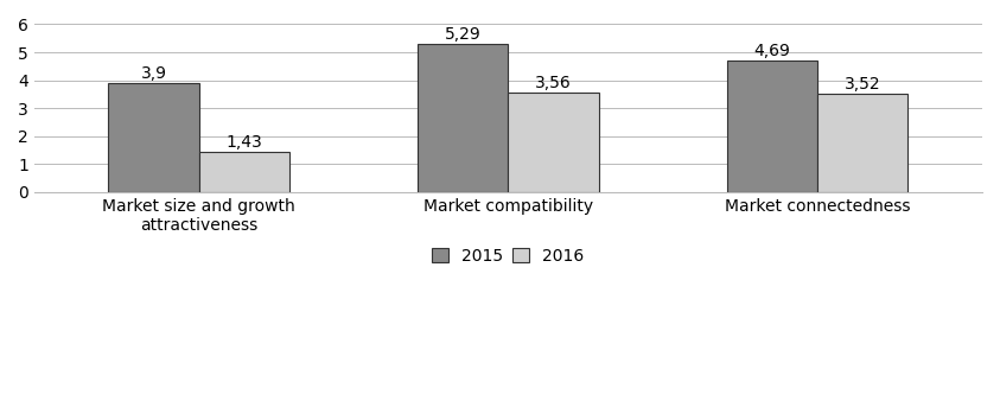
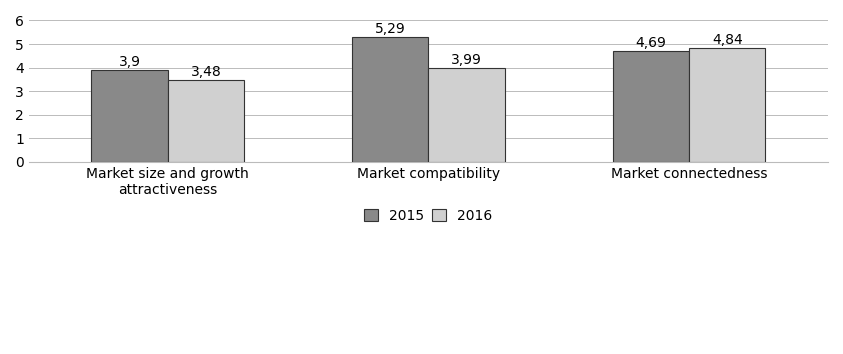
2016/Market size and growth attractiveness: 1,43 -> 3,48
2016/Market compatibility: 3,56 -> 3,99
2016/Market connectedness: 3,52 -> 4,84
